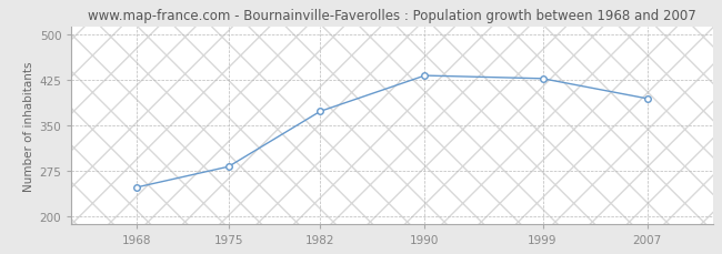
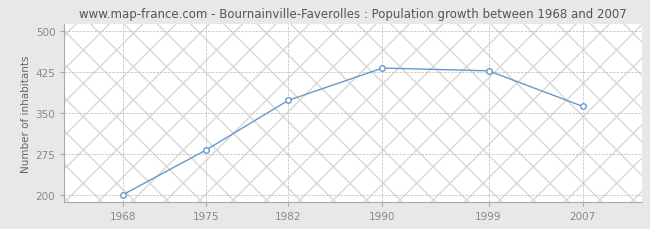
1968: 248 -> 201
2007: 394 -> 362
